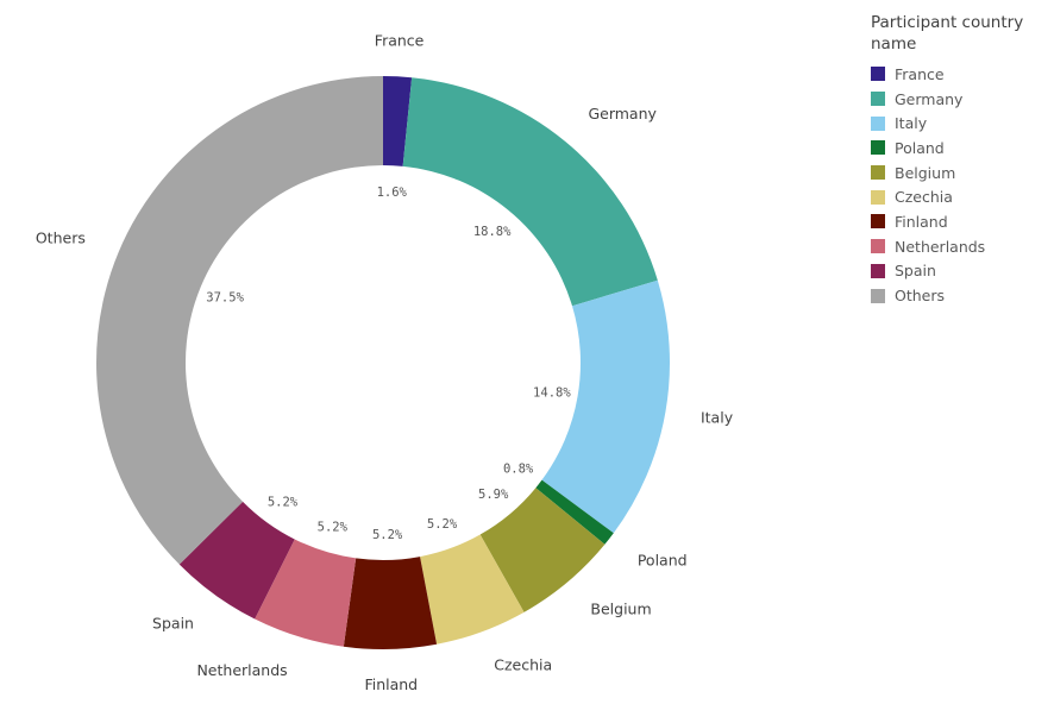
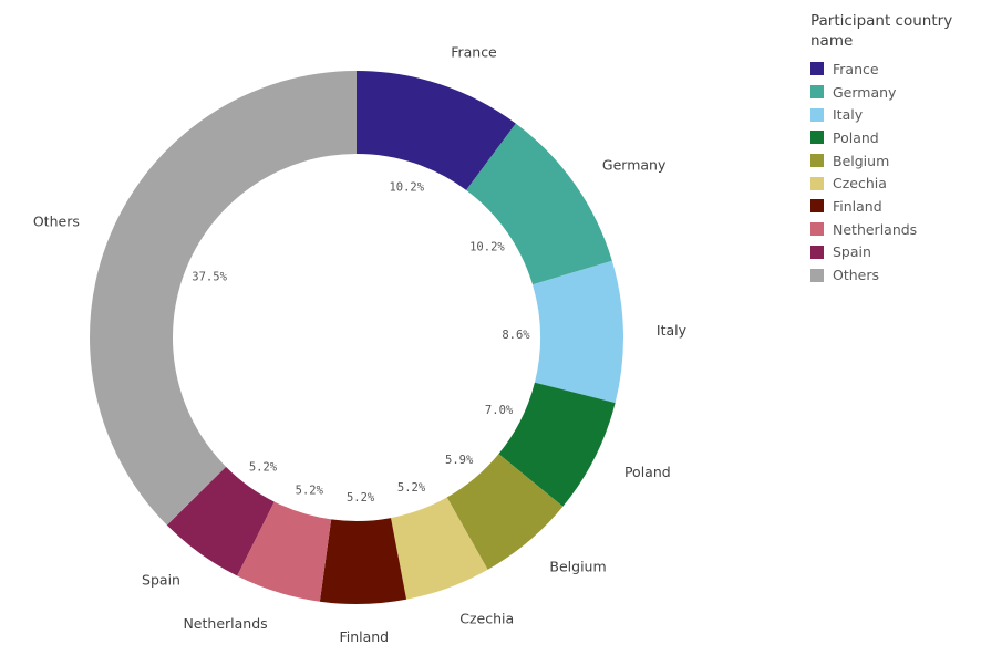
France: 1.6% -> 10.2%
Germany: 18.8% -> 10.2%
Italy: 14.8% -> 8.6%
Poland: 0.8% -> 7.0%
